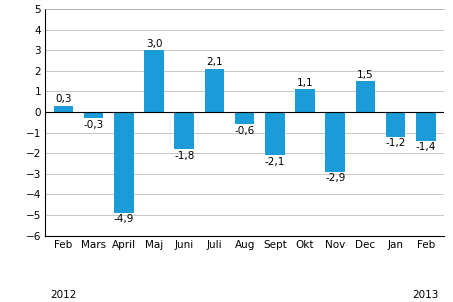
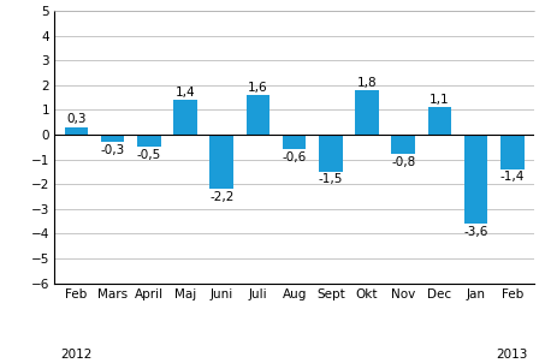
April: -4,9 -> -0,5
Maj: 3,0 -> 1,4
Juni: -1,8 -> -2,2
Juli: 2,1 -> 1,6
Sept: -2,1 -> -1,5
Okt: 1,1 -> 1,8
Nov: -2,9 -> -0,8
Dec: 1,5 -> 1,1
Jan: -1,2 -> -3,6
